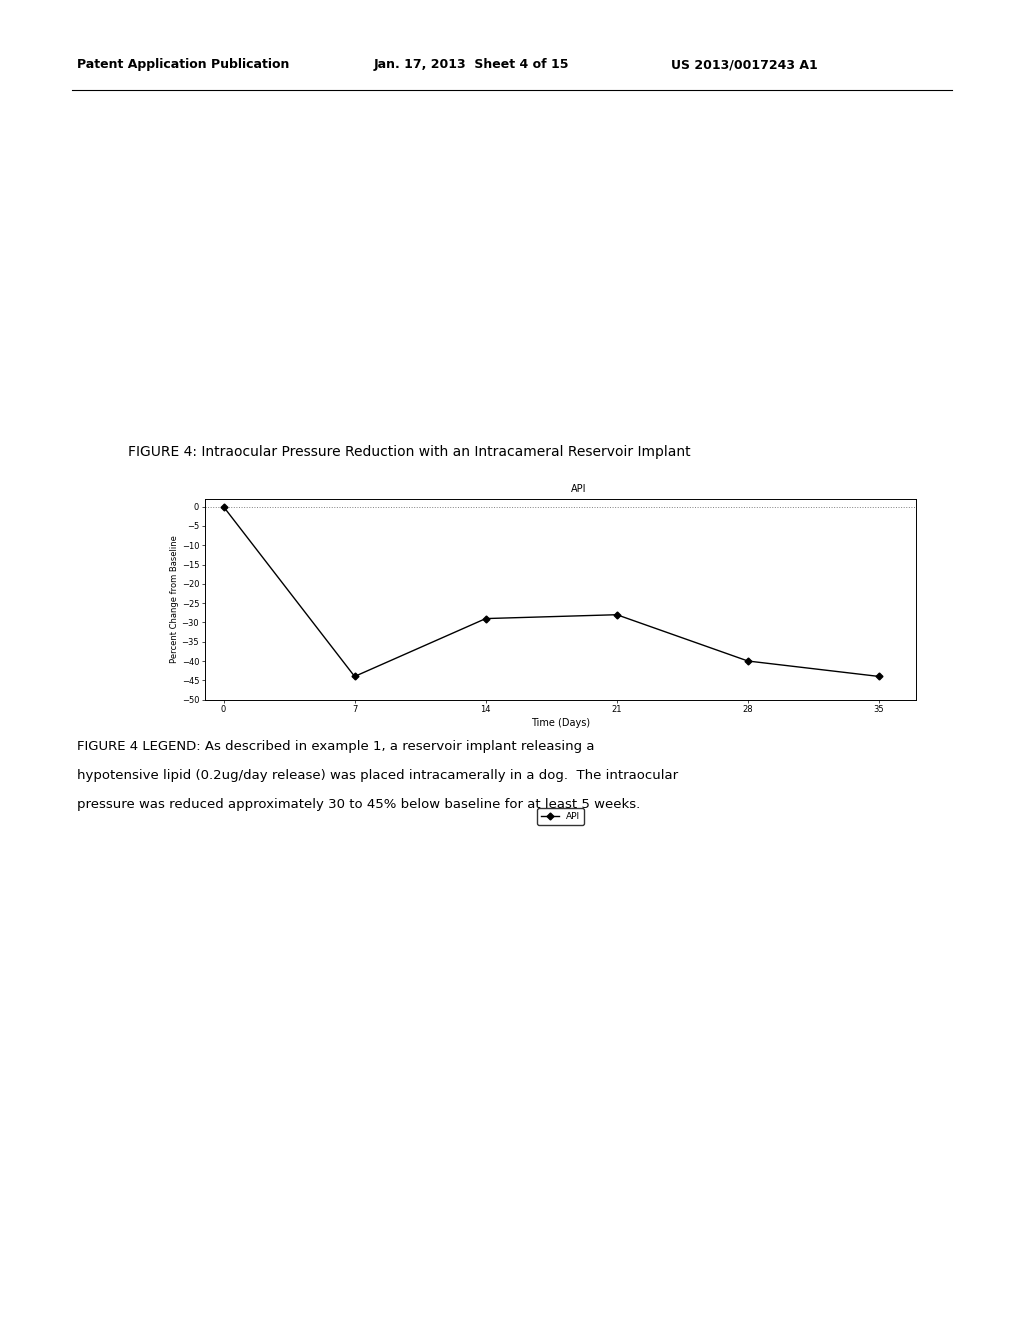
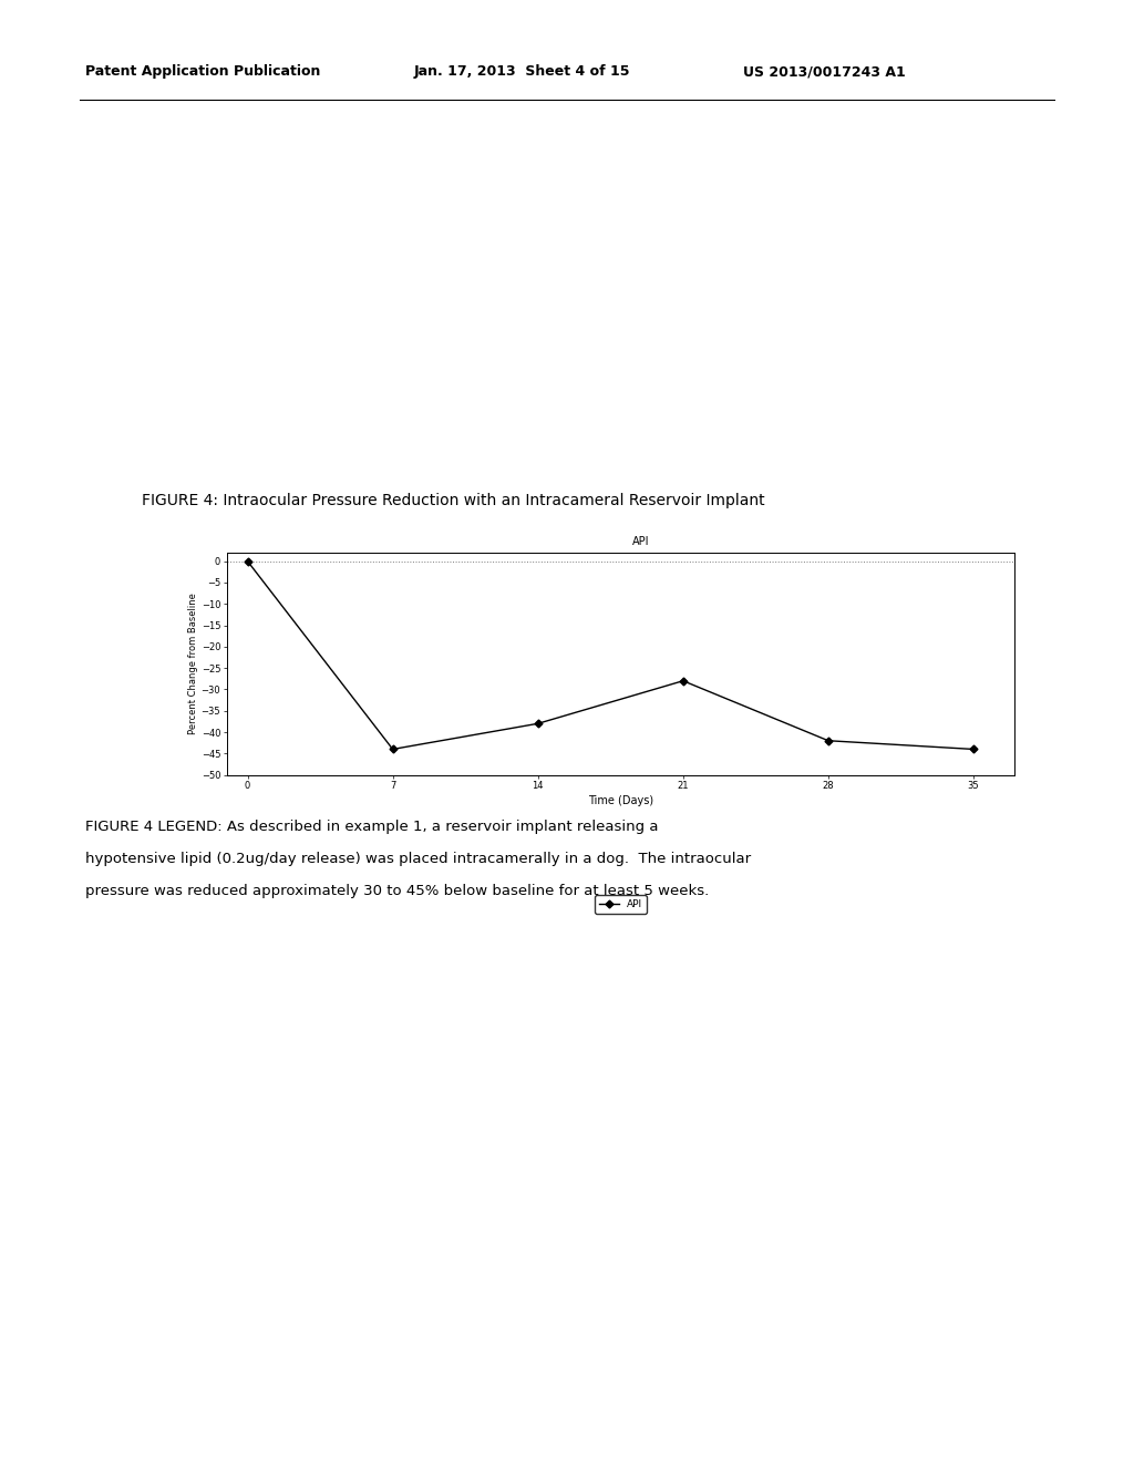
14: -29 -> -38
28: -40 -> -42
